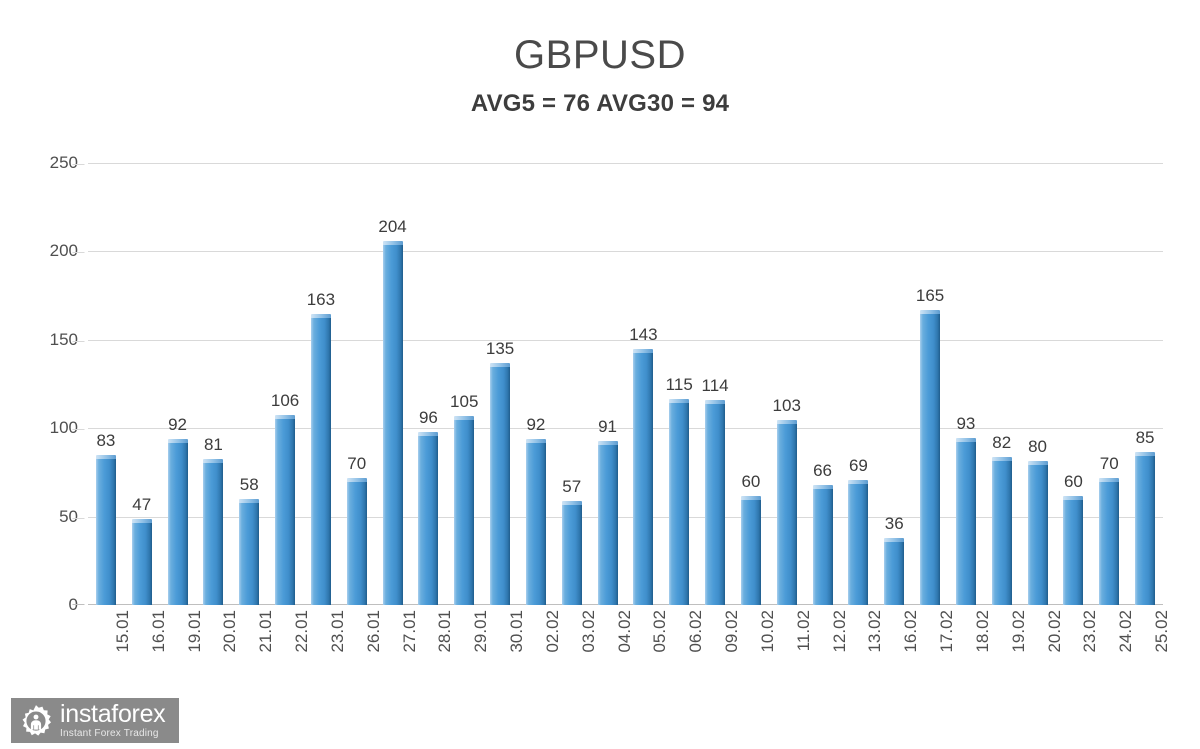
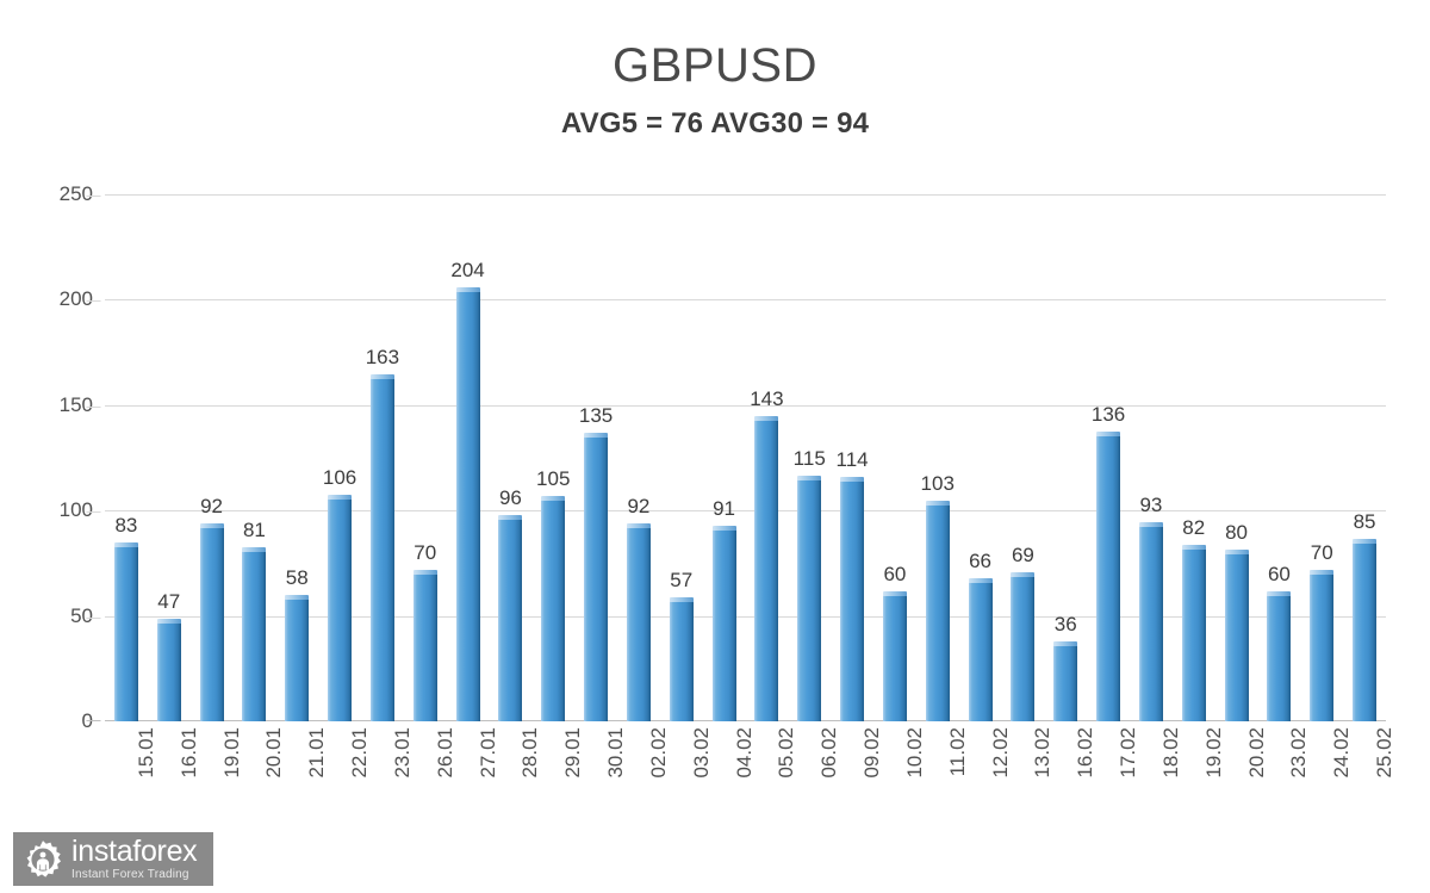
17.02: 165 -> 136
